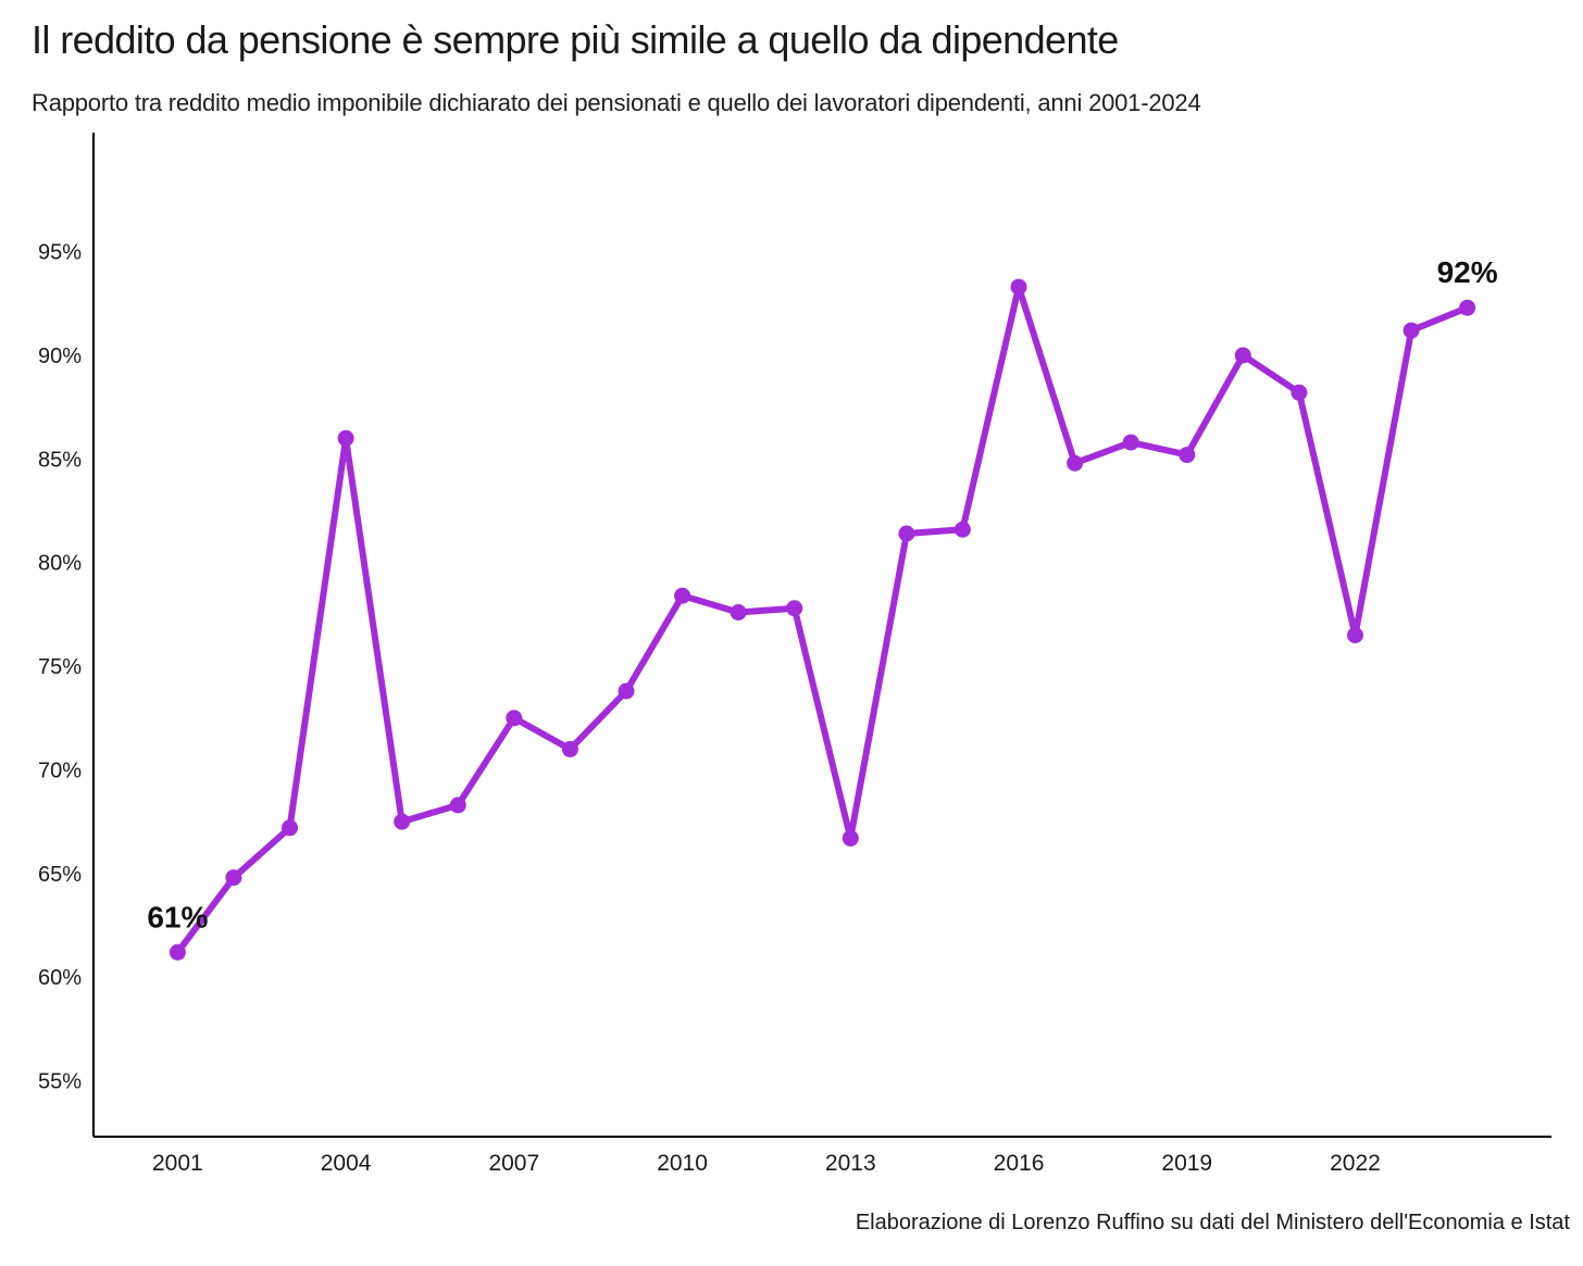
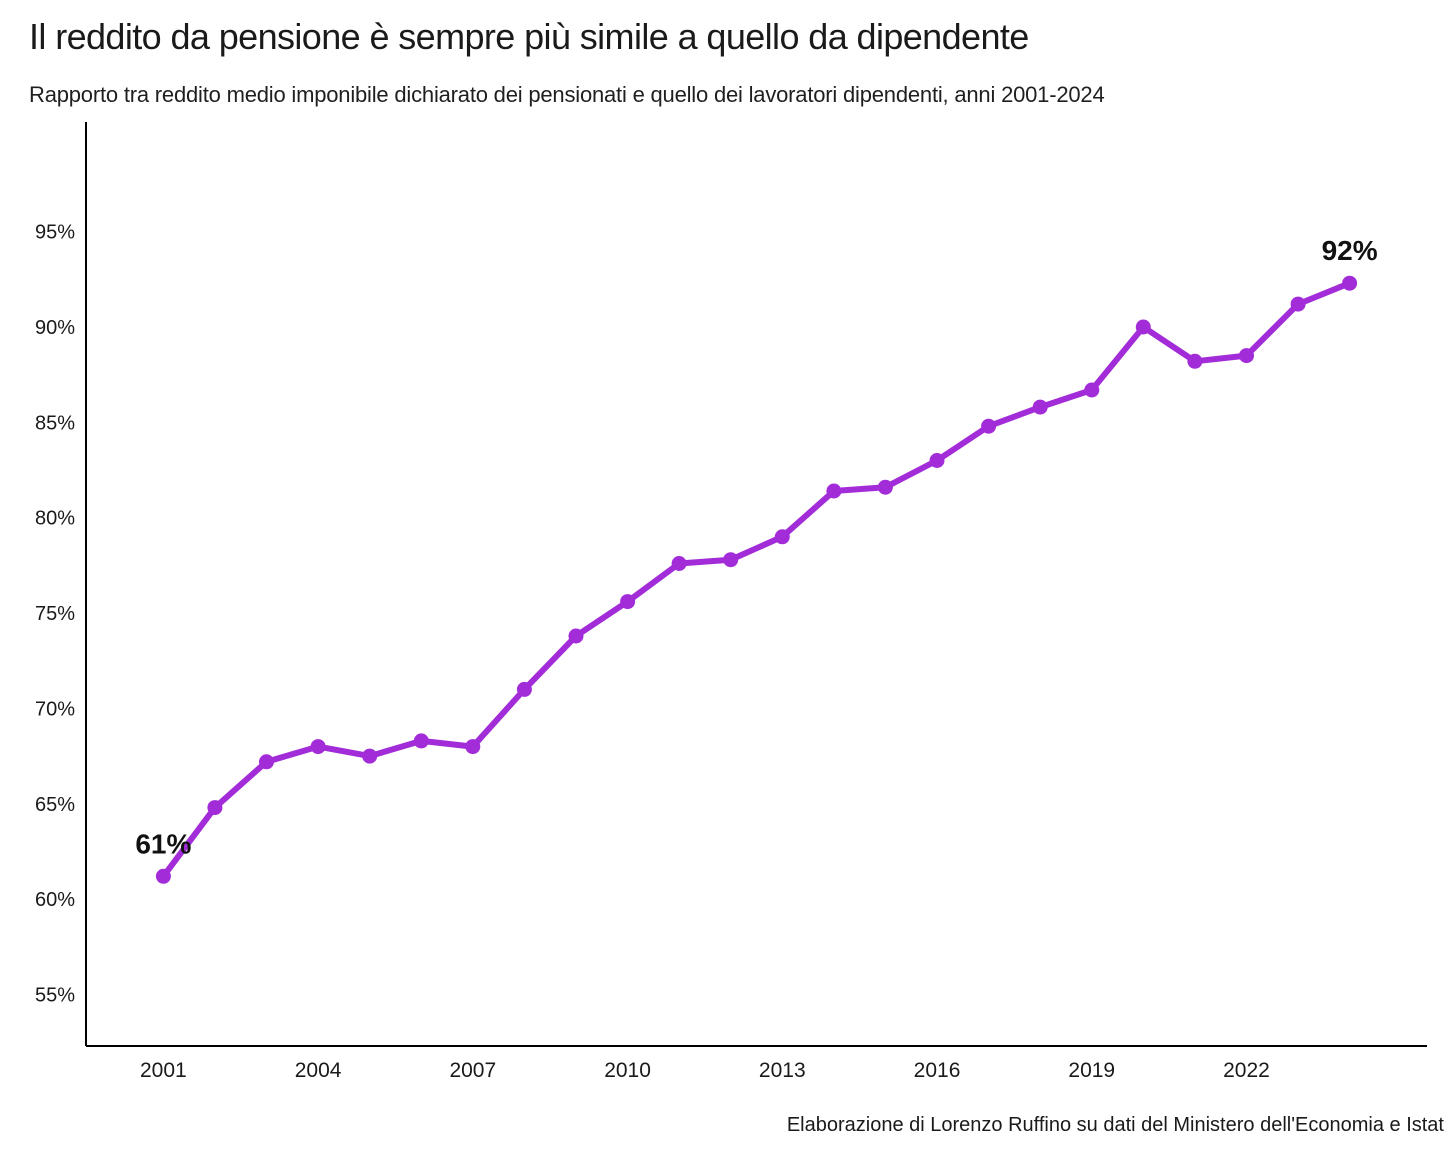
2004: 86.0% -> 68.0%
2007: 72.5% -> 68.0%
2010: 78.4% -> 75.6%
2013: 66.7% -> 79.0%
2016: 93.3% -> 83.0%
2019: 85.2% -> 86.7%
2022: 76.5% -> 88.5%
